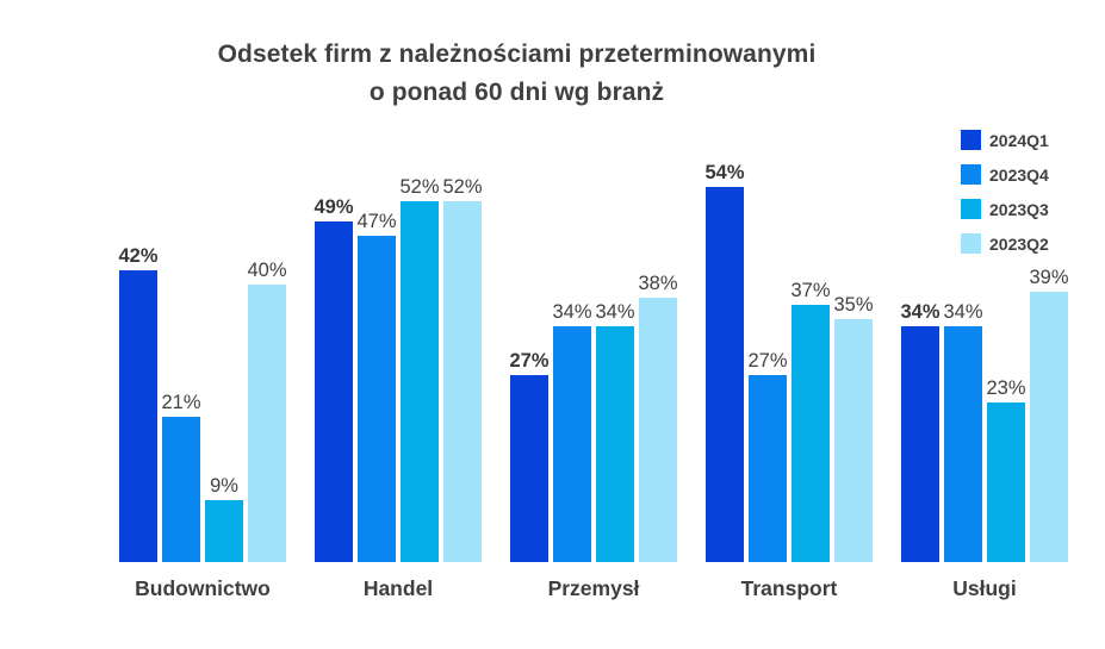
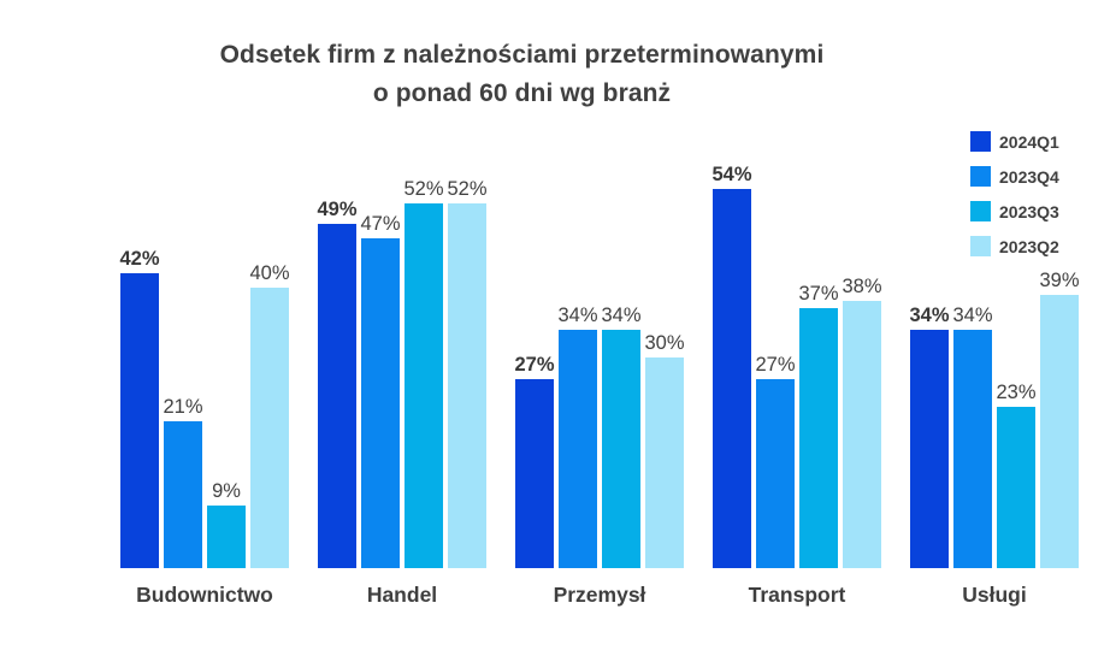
2023Q2/Przemysł: 38% -> 30%
2023Q2/Transport: 35% -> 38%
